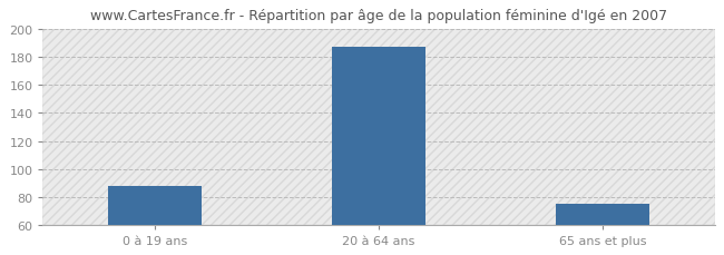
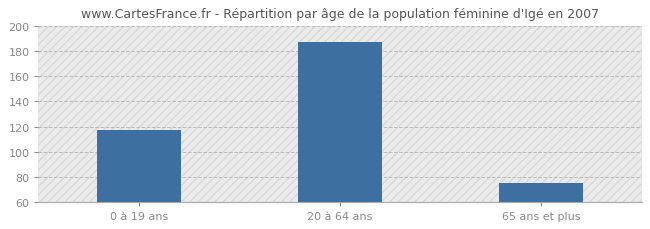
0 à 19 ans: 88 -> 117
